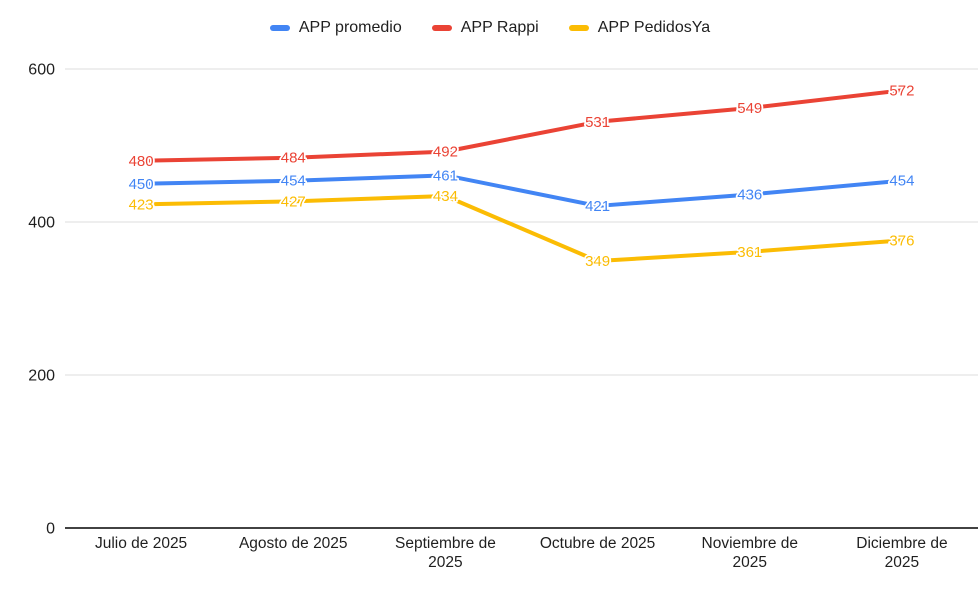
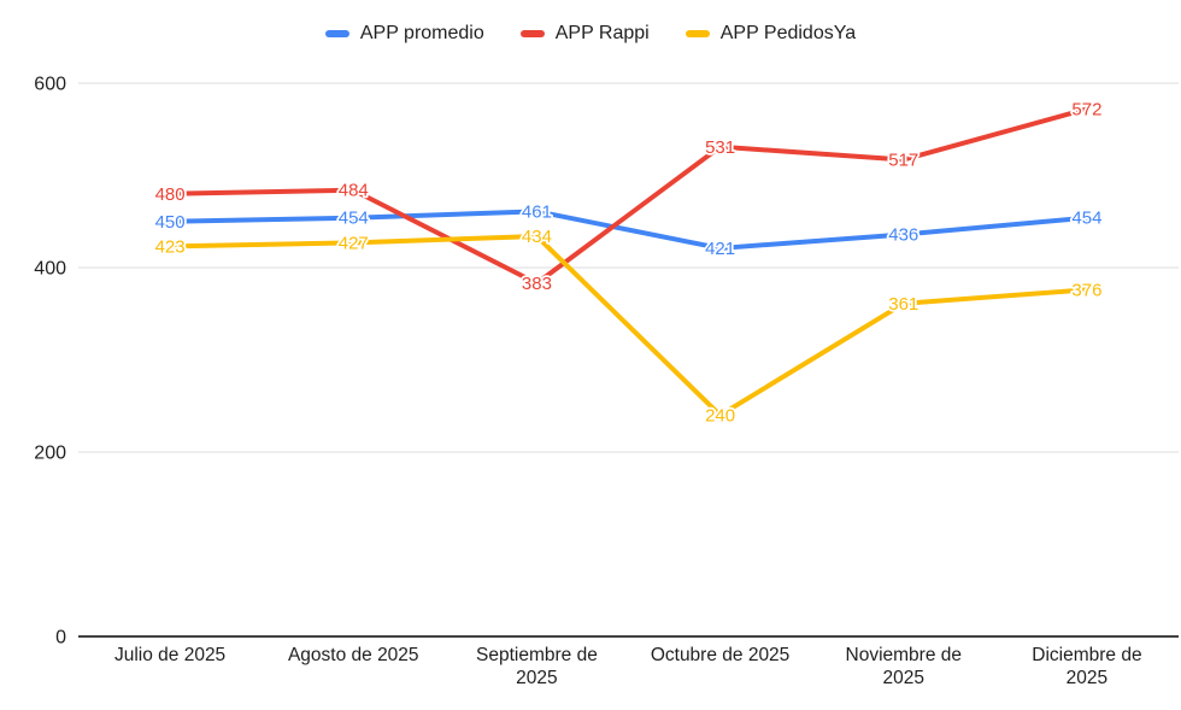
APP Rappi/Septiembre de 2025: 492 -> 383
APP PedidosYa/Octubre de 2025: 349 -> 240
APP Rappi/Noviembre de 2025: 549 -> 517
